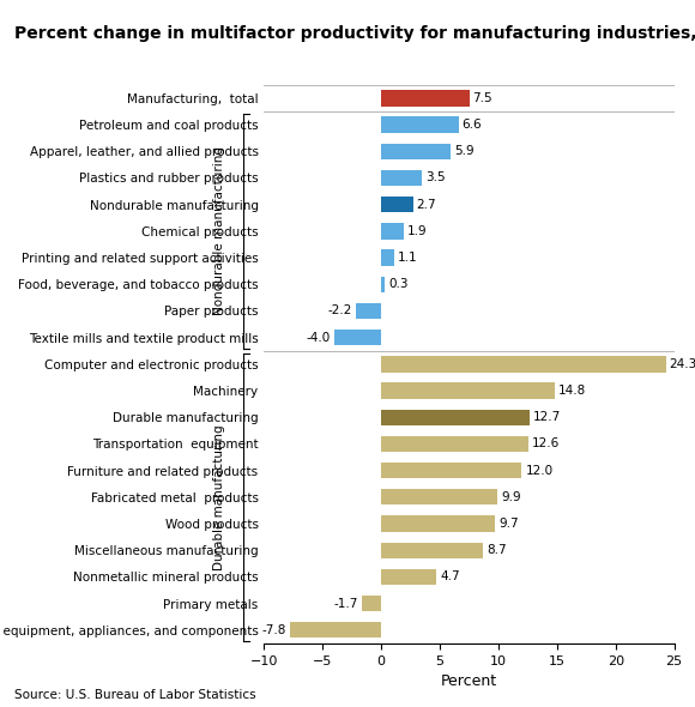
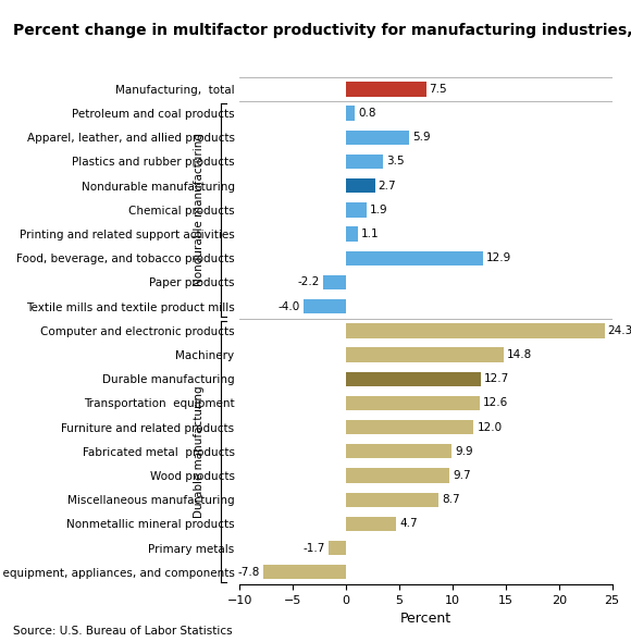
Petroleum and coal products: 6.6 -> 0.8
Food, beverage, and tobacco products: 0.3 -> 12.9
